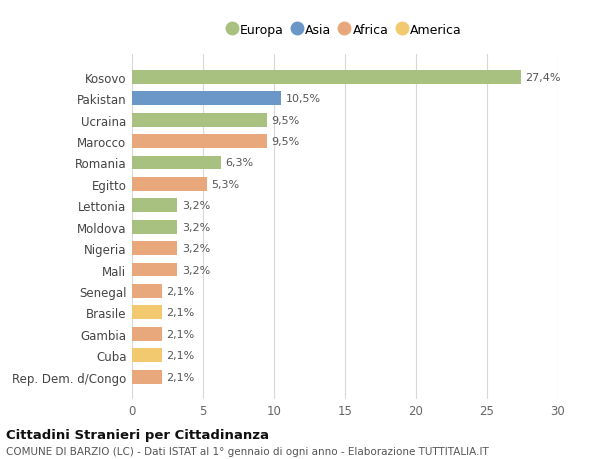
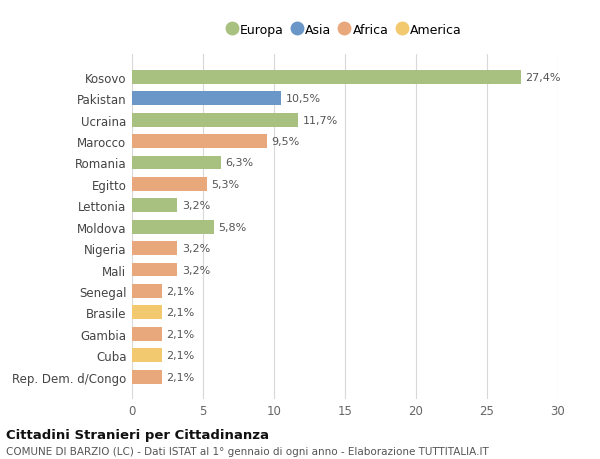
Ucraina: 9,5% -> 11,7%
Moldova: 3,2% -> 5,8%
